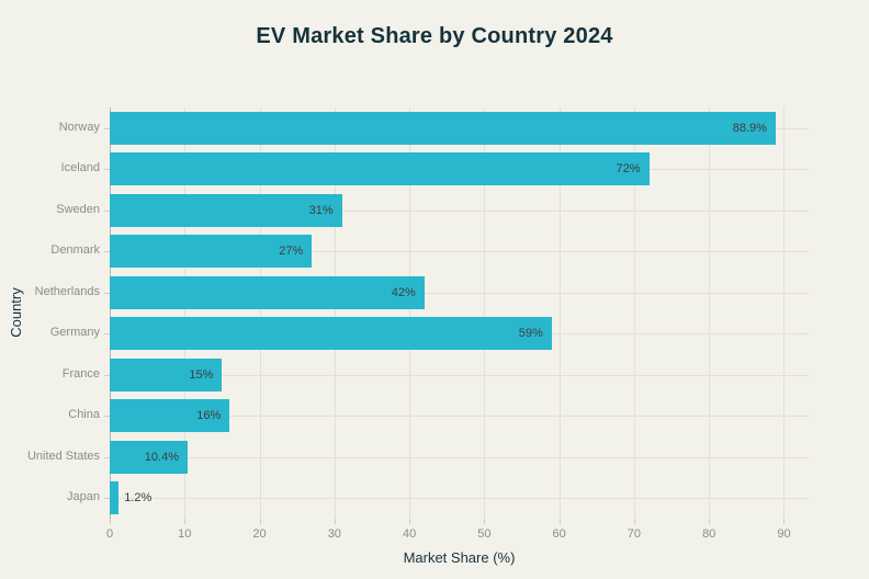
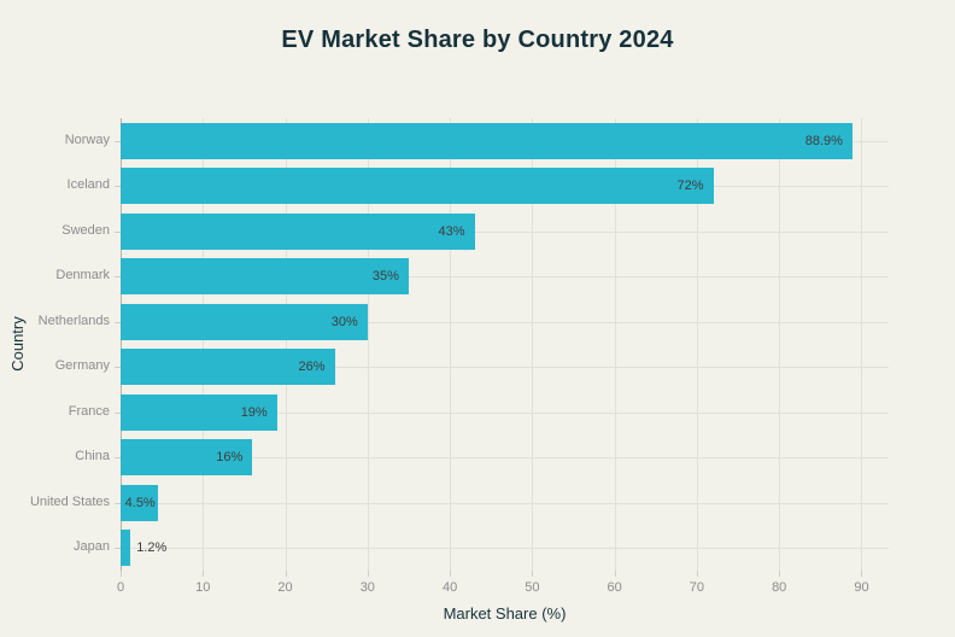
Sweden: 31% -> 43%
Denmark: 27% -> 35%
Netherlands: 42% -> 30%
Germany: 59% -> 26%
France: 15% -> 19%
United States: 10.4% -> 4.5%
